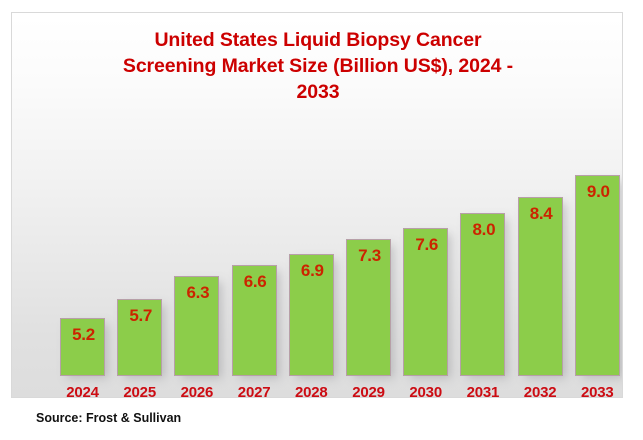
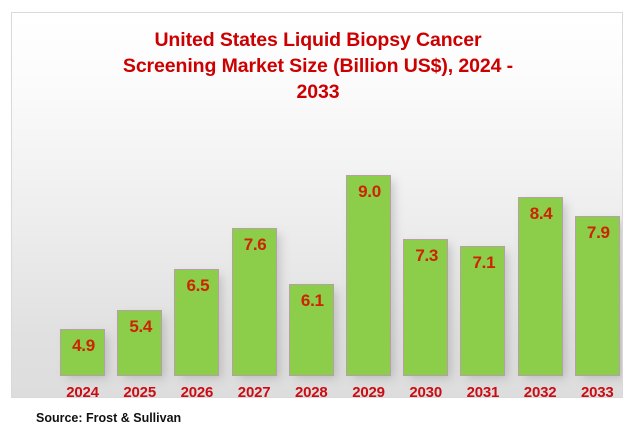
2024: 5.2 -> 4.9
2025: 5.7 -> 5.4
2026: 6.3 -> 6.5
2027: 6.6 -> 7.6
2028: 6.9 -> 6.1
2029: 7.3 -> 9.0
2030: 7.6 -> 7.3
2031: 8.0 -> 7.1
2033: 9.0 -> 7.9
